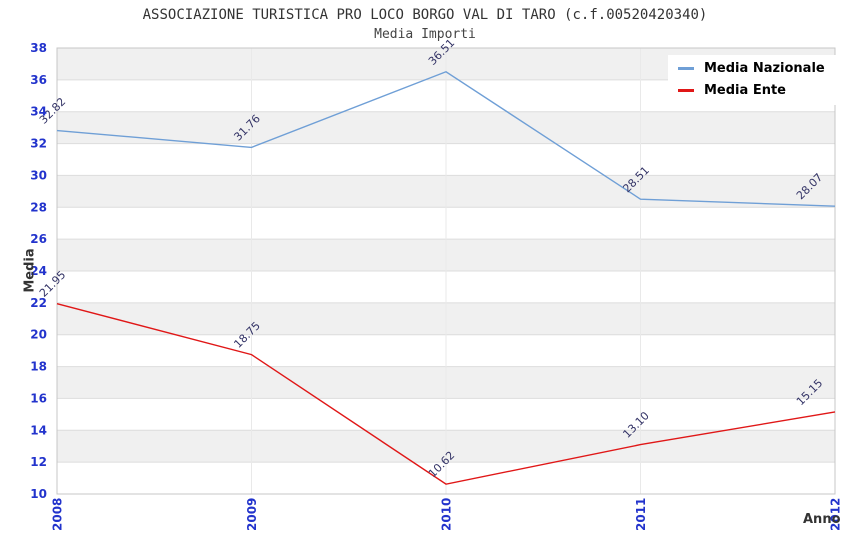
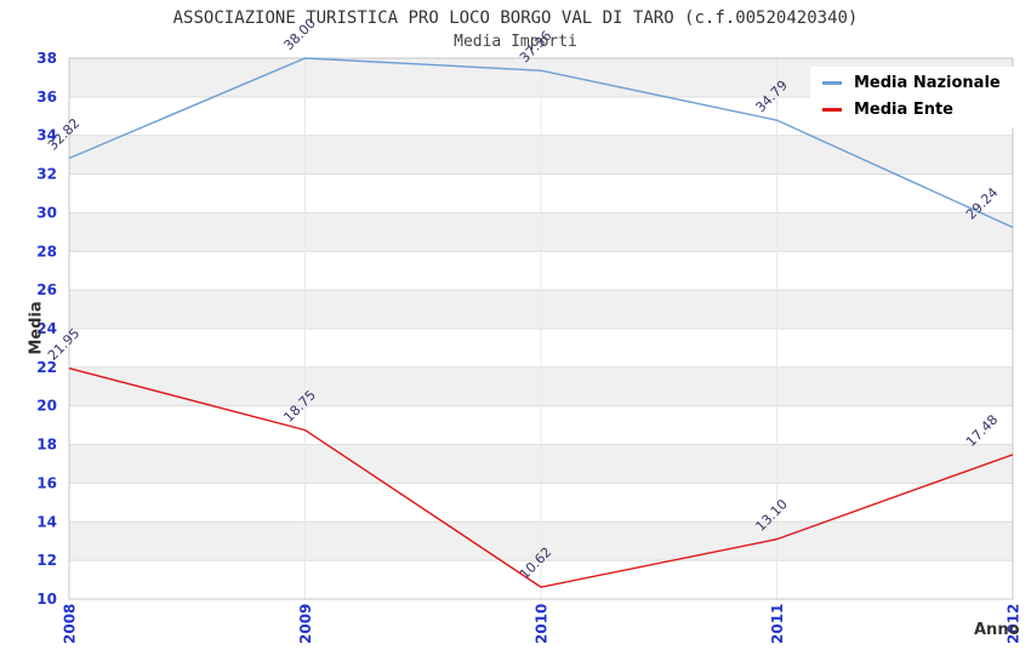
Media Nazionale/2009: 31.76 -> 38.00
Media Nazionale/2010: 36.51 -> 37.36
Media Nazionale/2011: 28.51 -> 34.79
Media Nazionale/2012: 28.07 -> 29.24
Media Ente/2012: 15.15 -> 17.48
